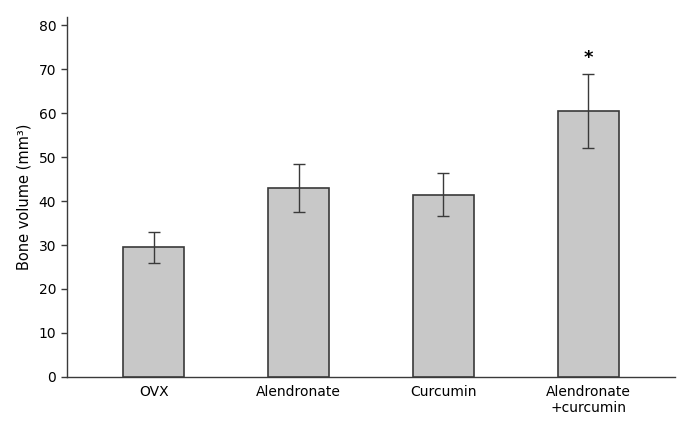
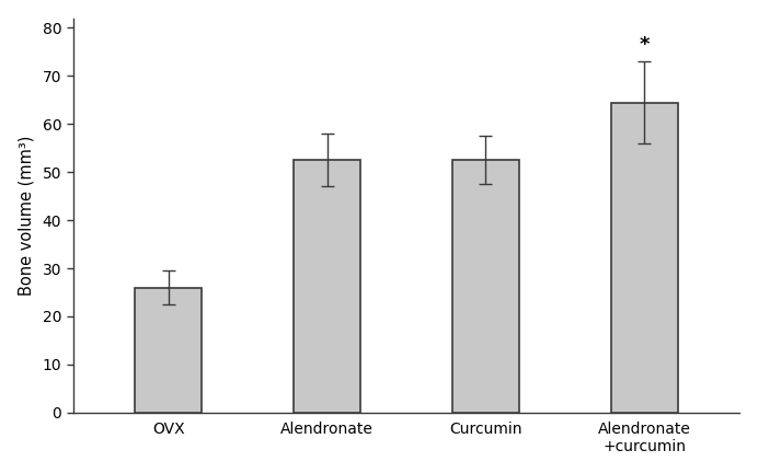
OVX: 29.5 -> 26.0
Alendronate: 43.0 -> 52.5
Curcumin: 41.5 -> 52.5
Alendronate +curcumin: 60.5 -> 64.5
